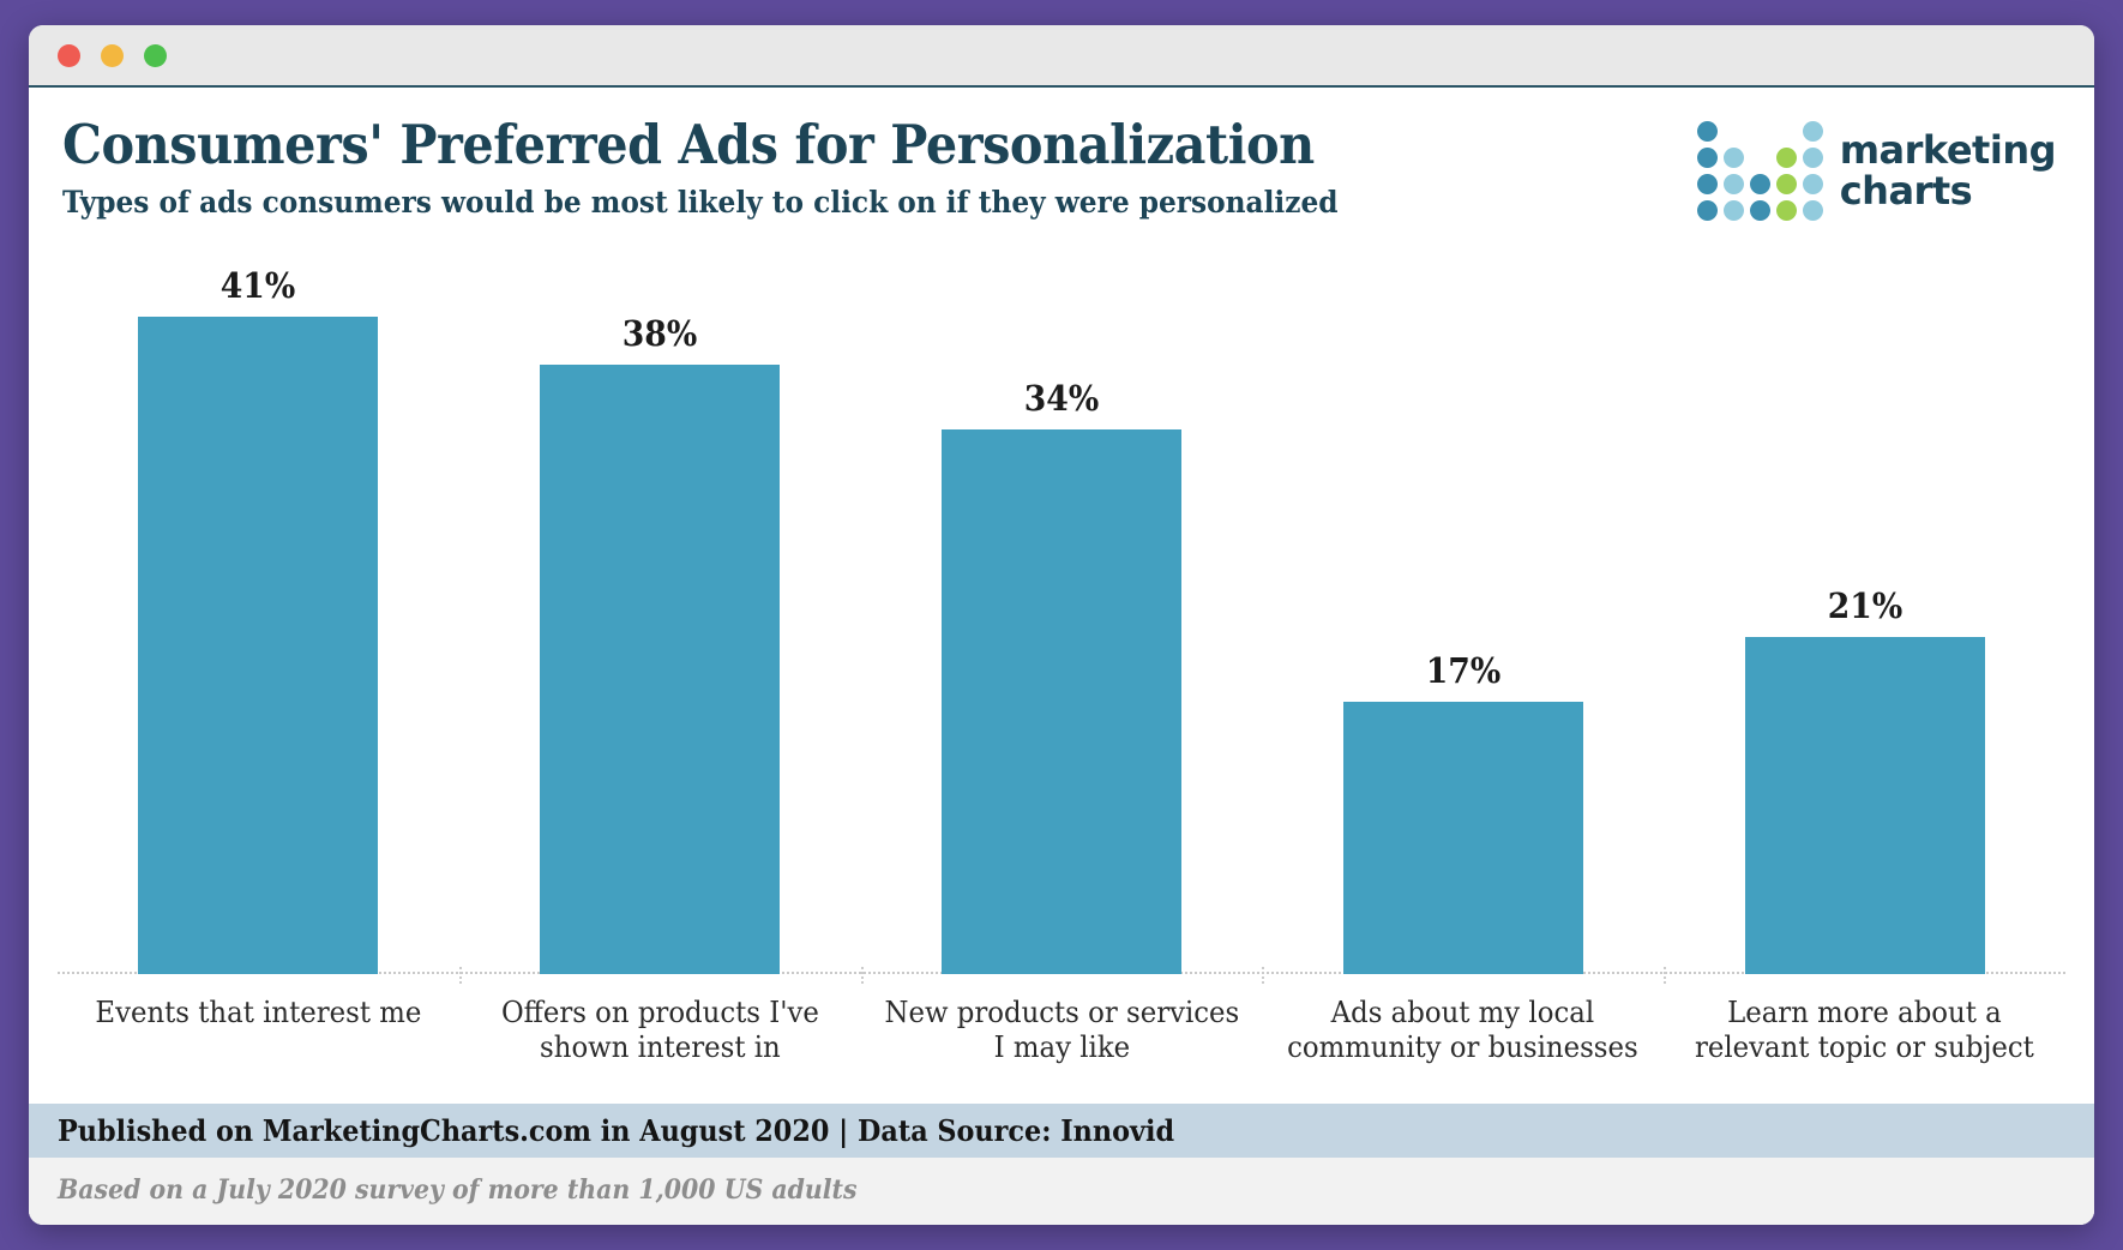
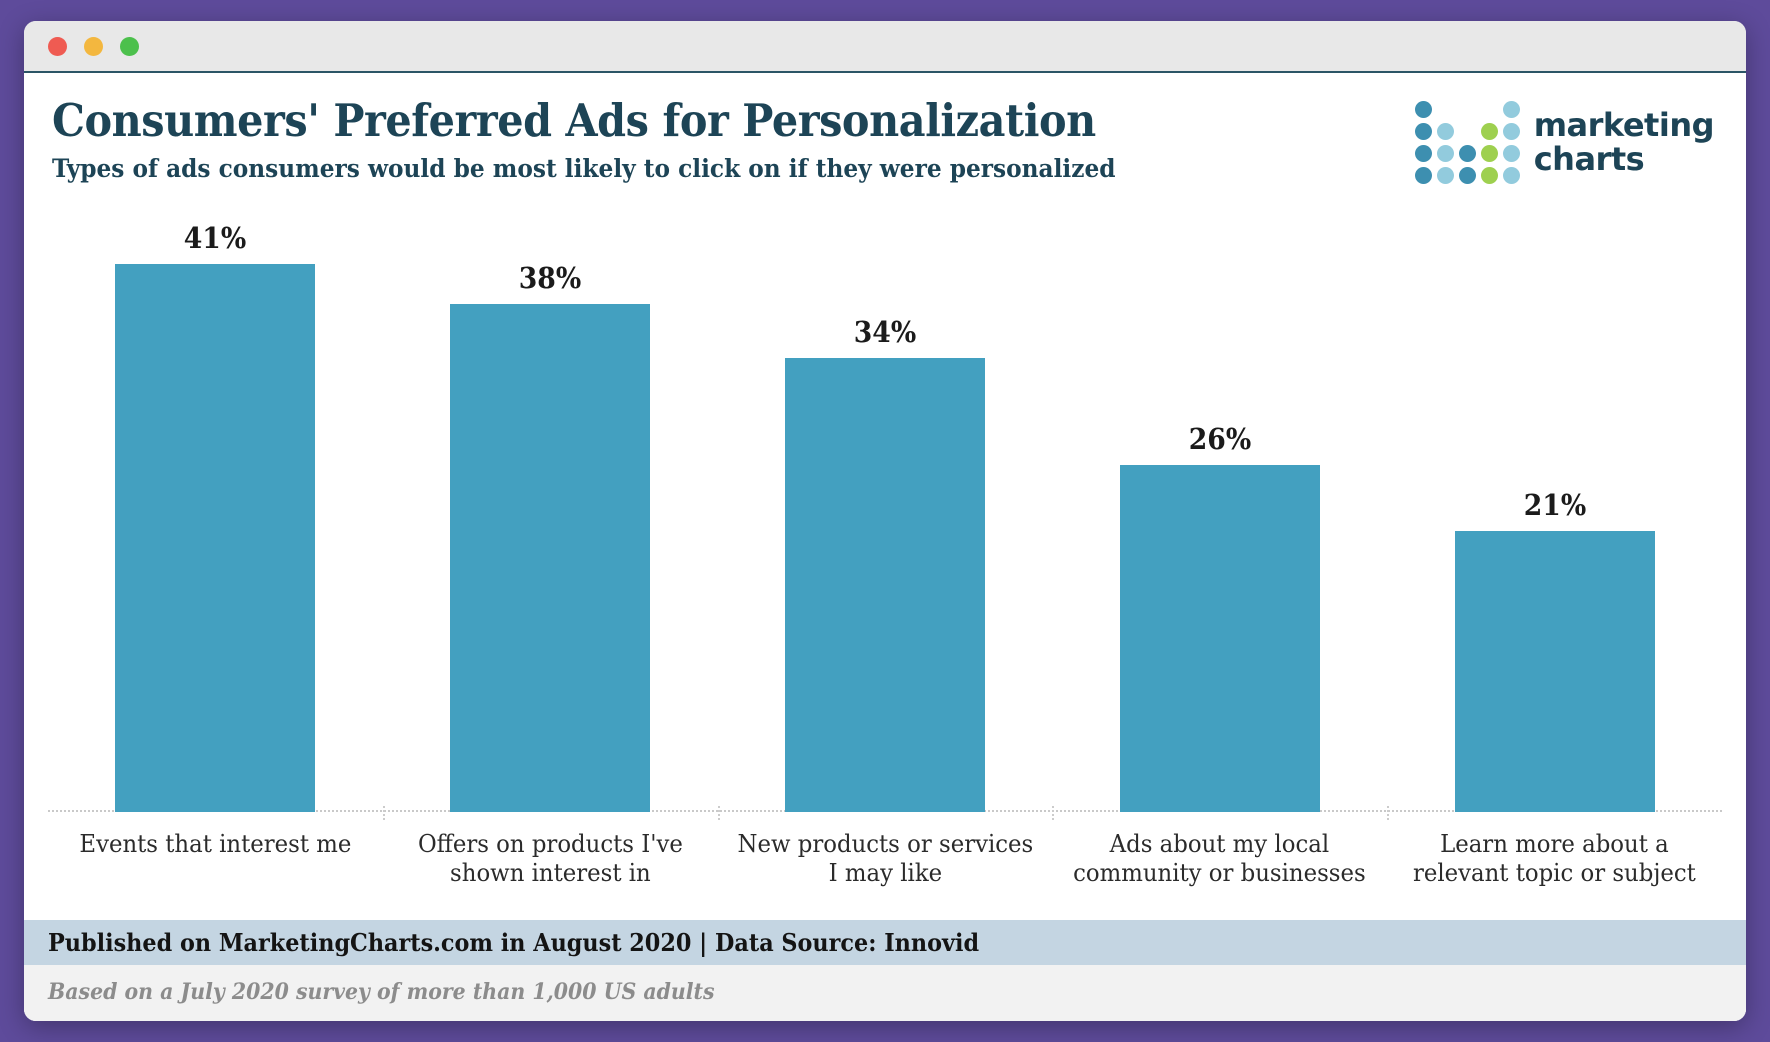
Ads about my local community or businesses: 17% -> 26%
